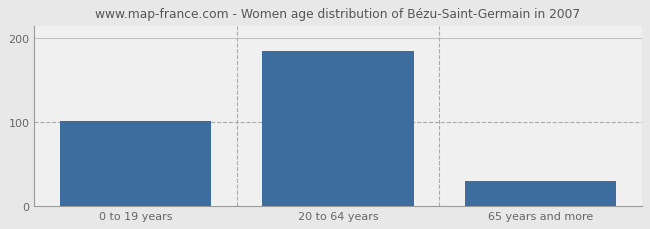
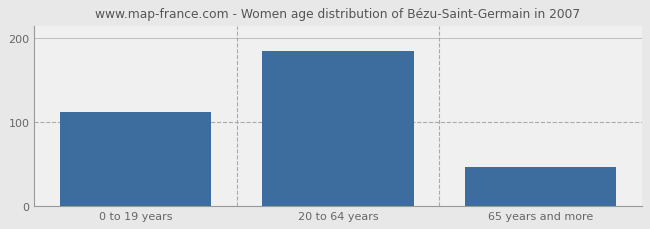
0 to 19 years: 101 -> 112
65 years and more: 30 -> 46
